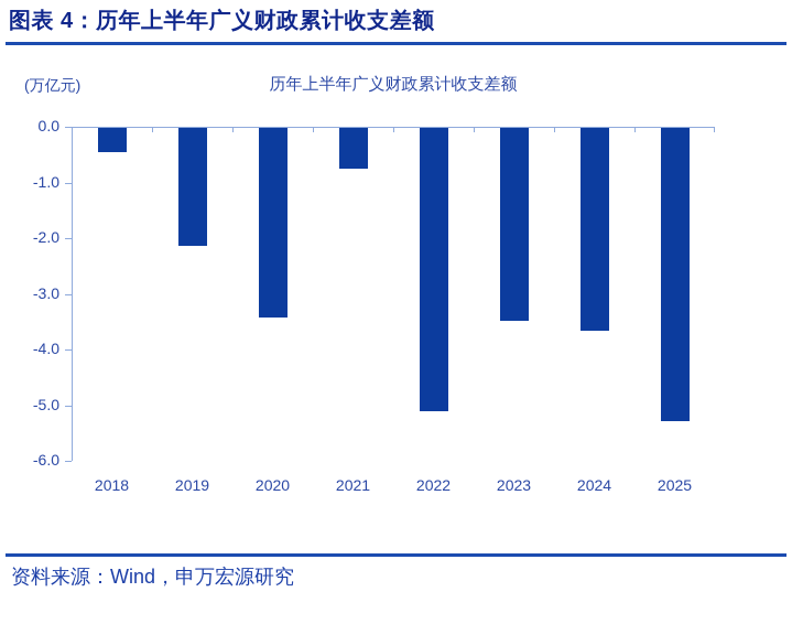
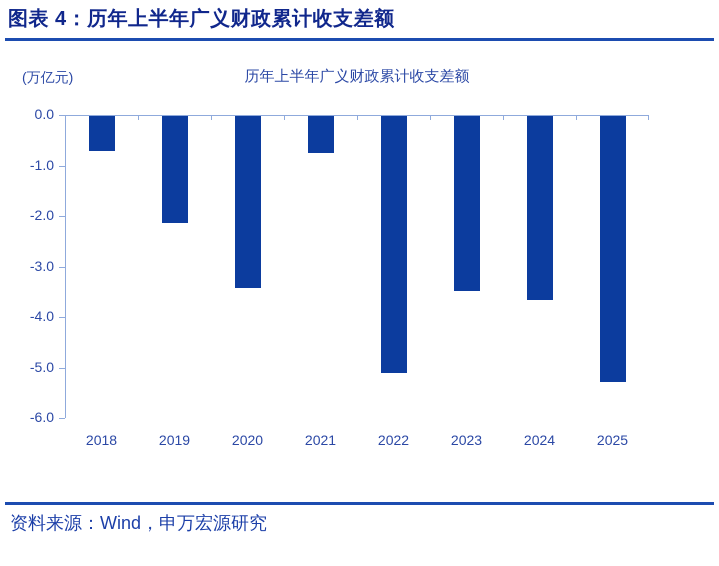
2018: -0.4 -> -0.7
